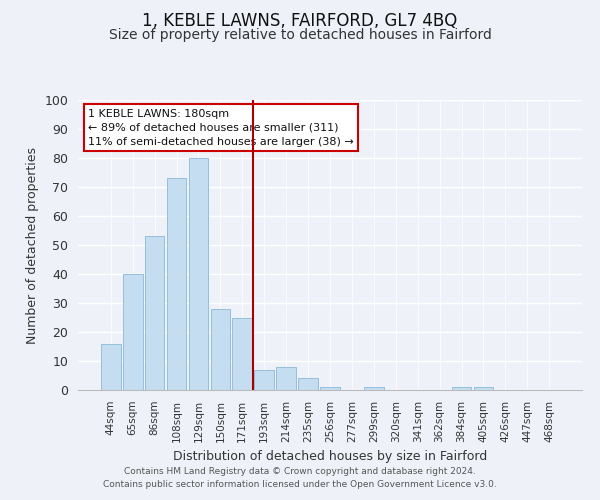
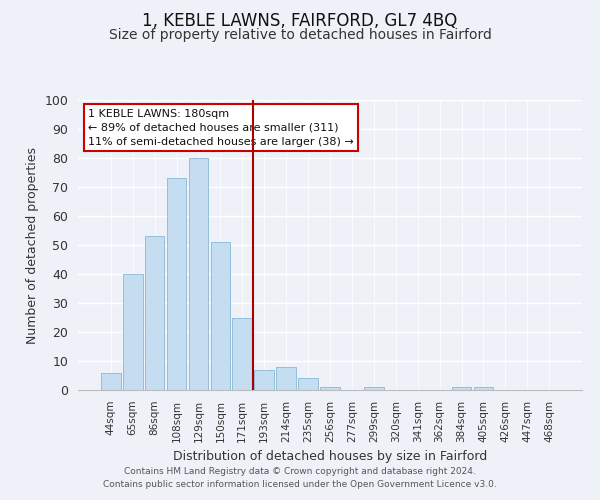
44sqm: 16 -> 6
150sqm: 28 -> 51
